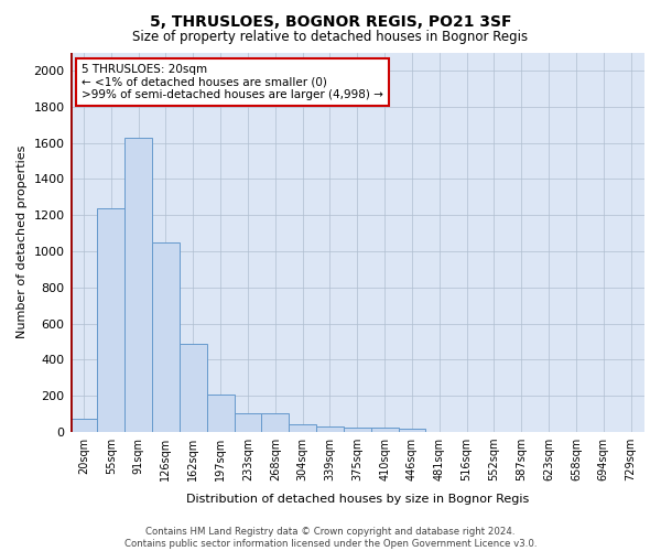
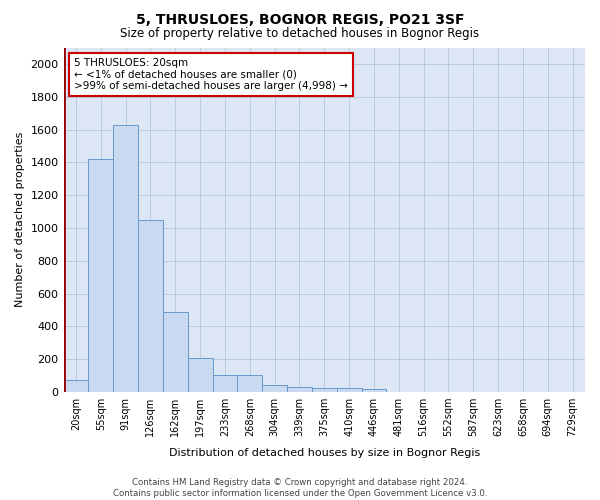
55sqm: 1240 -> 1420
